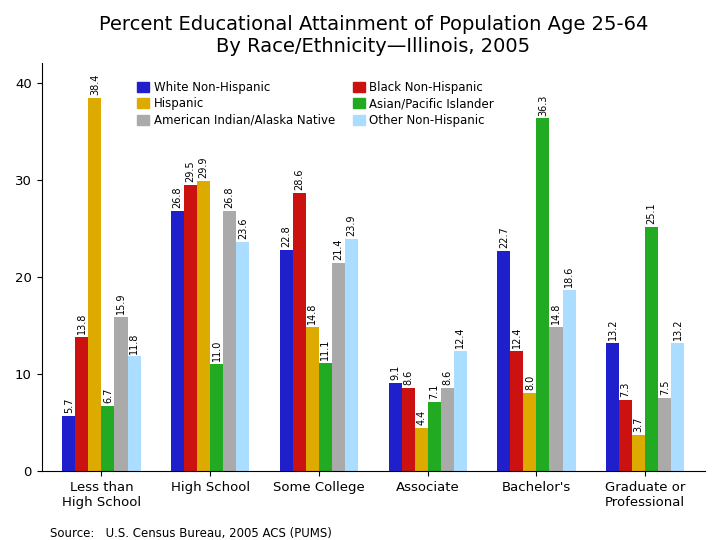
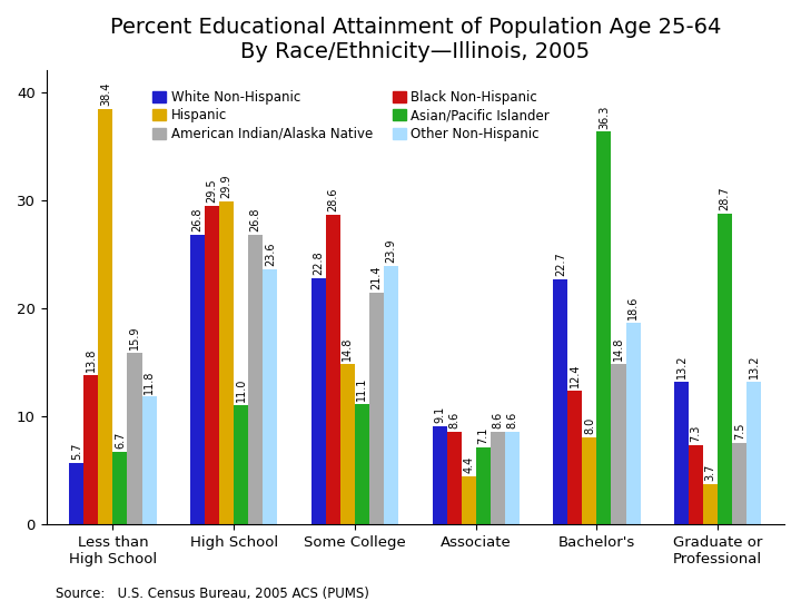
Other Non-Hispanic/Associate: 12.4 -> 8.6
Asian/Pacific Islander/Graduate or Professional: 25.1 -> 28.7
